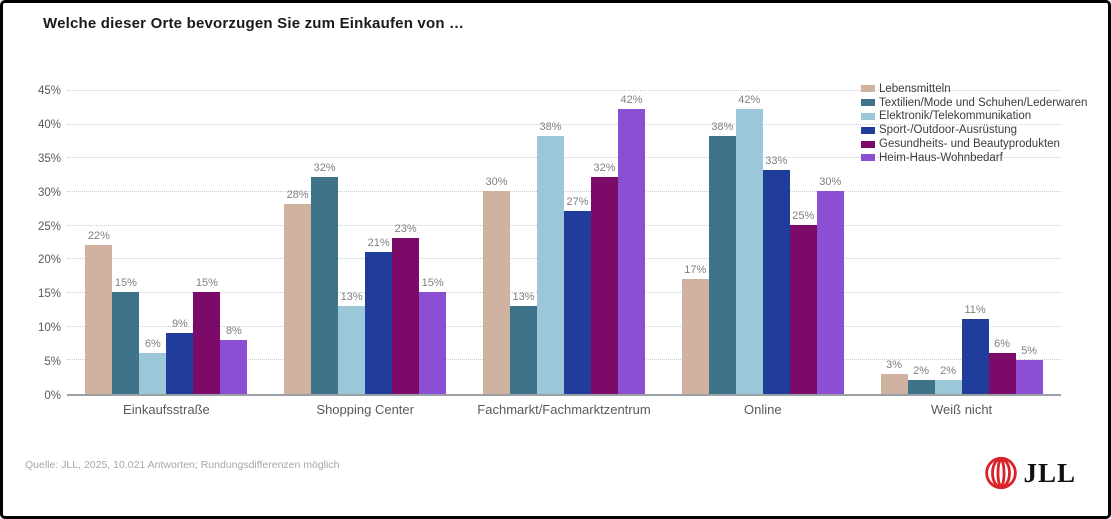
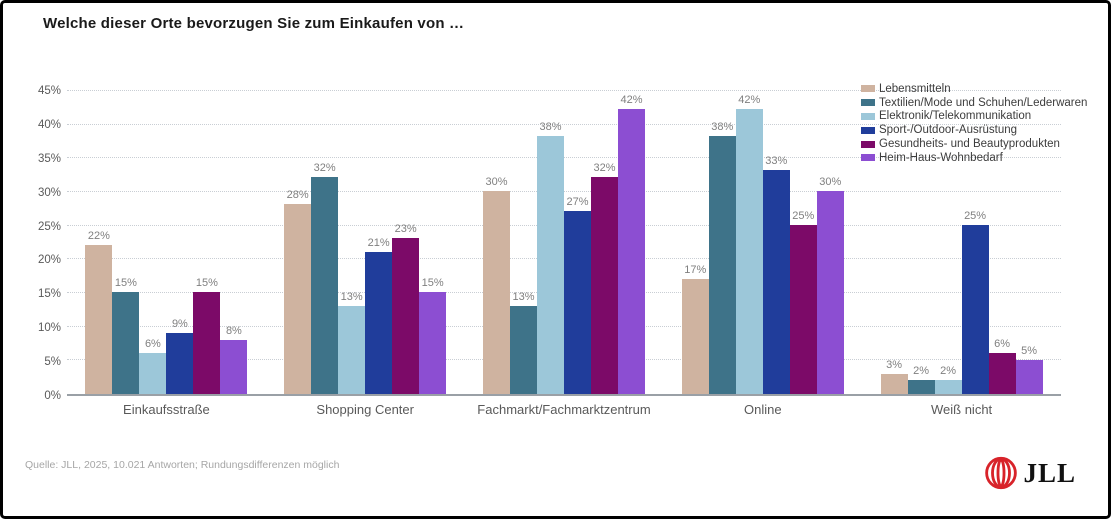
Sport-/Outdoor-Ausrüstung/Weiß nicht: 11% -> 25%
